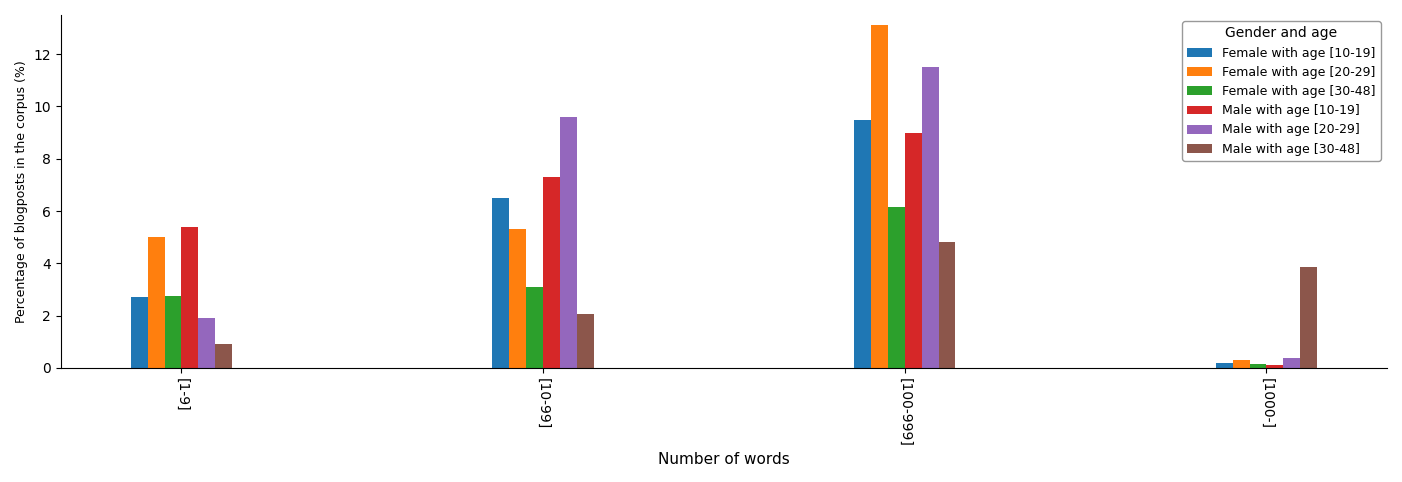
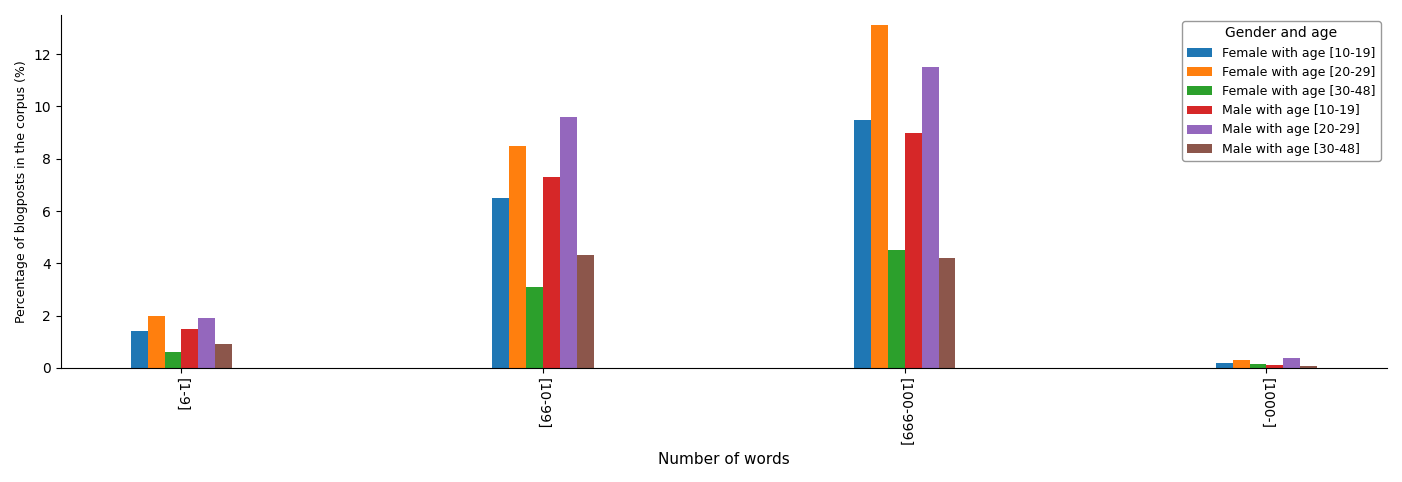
Female with age [10-19]/[1-9]: 2.7 -> 1.4
Female with age [20-29]/[1-9]: 5.0 -> 2.0
Female with age [30-48]/[1-9]: 2.75 -> 0.60
Male with age [10-19]/[1-9]: 5.40 -> 1.50
Female with age [20-29]/[10-99]: 5.3 -> 8.5
Male with age [30-48]/[10-99]: 2.05 -> 4.30
Female with age [30-48]/[100-999]: 6.15 -> 4.50
Male with age [30-48]/[100-999]: 4.80 -> 4.20
Male with age [30-48]/[1000-]: 3.85 -> 0.07
